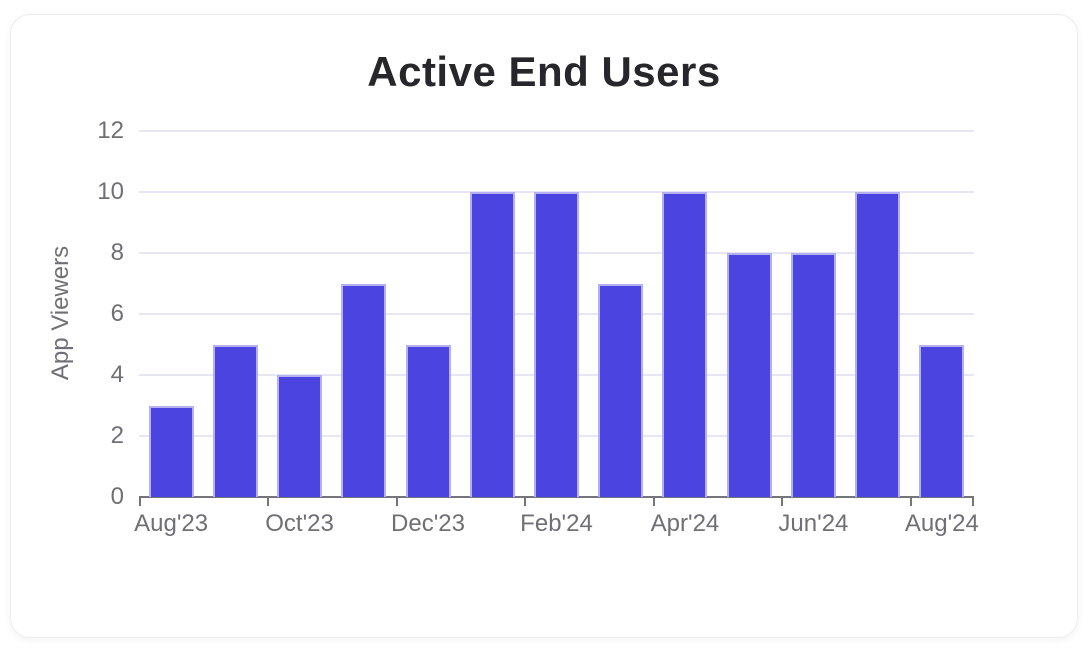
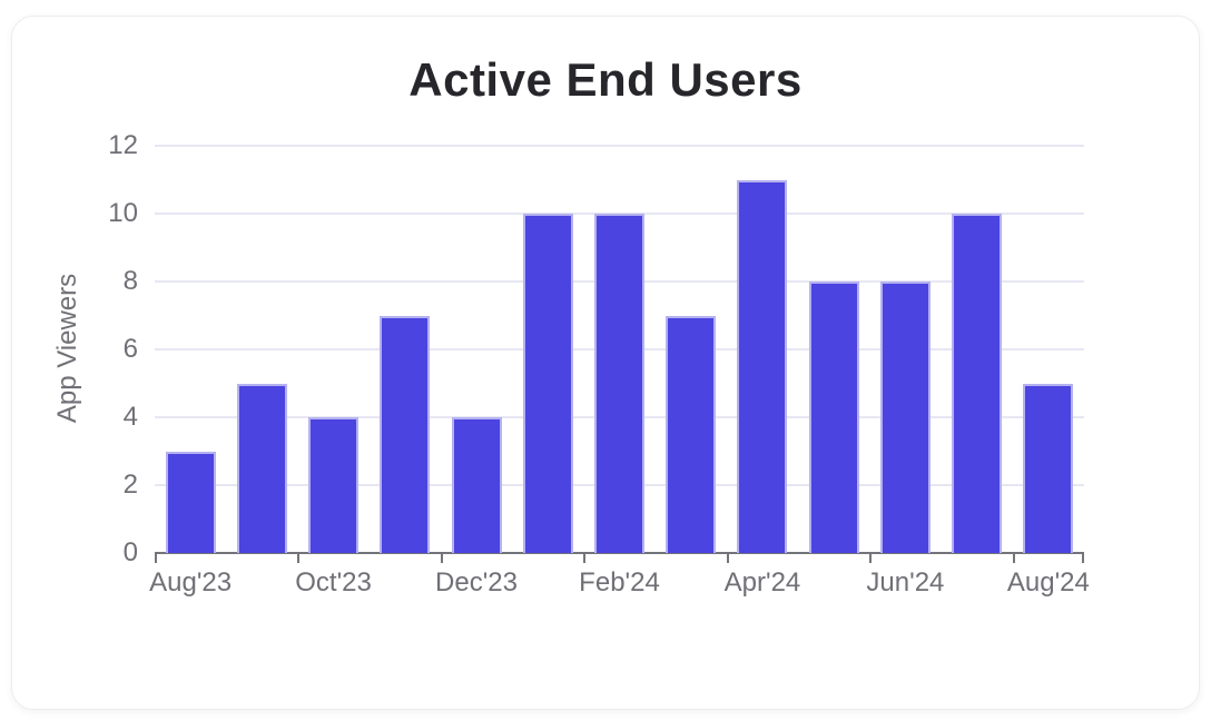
Dec'23: 5 -> 4
Apr'24: 10 -> 11
